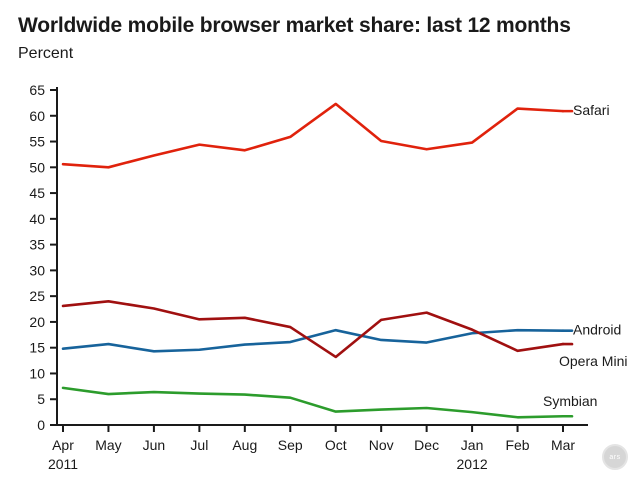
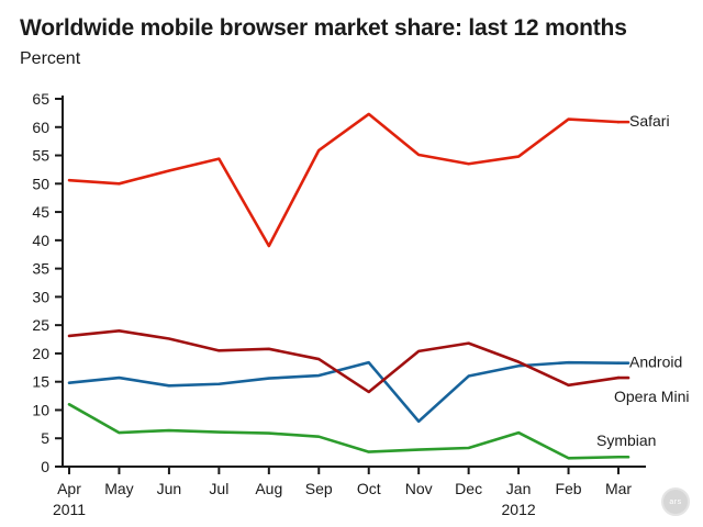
Symbian/Apr: 7 -> 11
Safari/Aug: 53 -> 39
Android/Nov: 16 -> 8
Symbian/Jan: 2 -> 6
